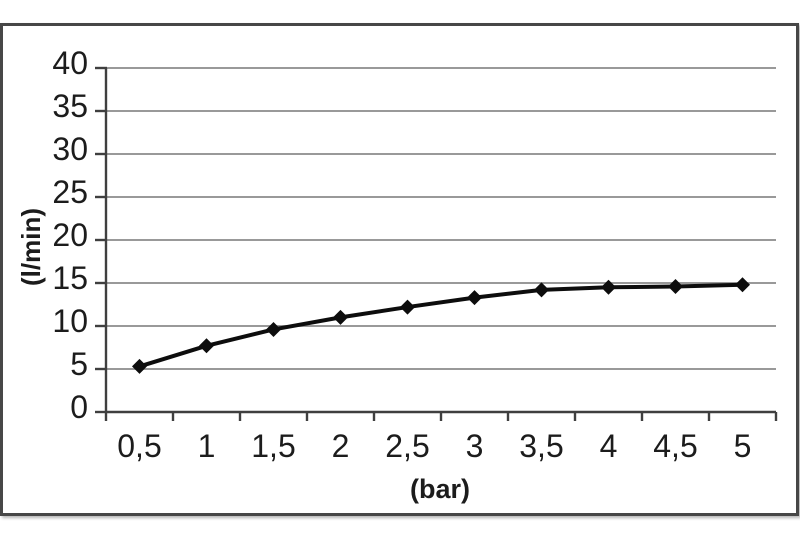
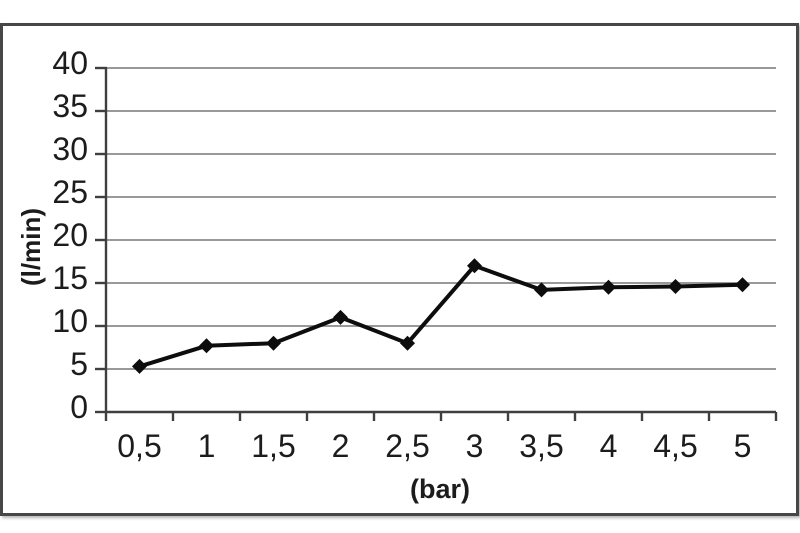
1,5: 10 -> 8
2,5: 12 -> 8
3: 13 -> 17
